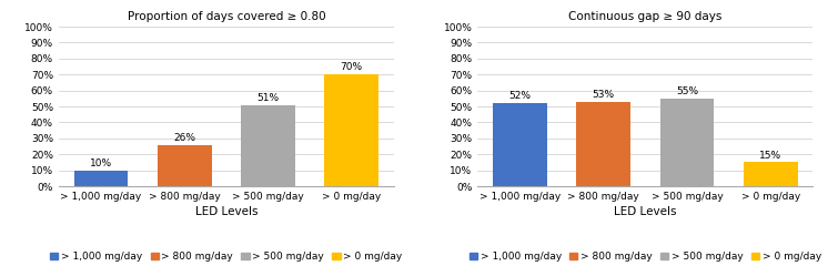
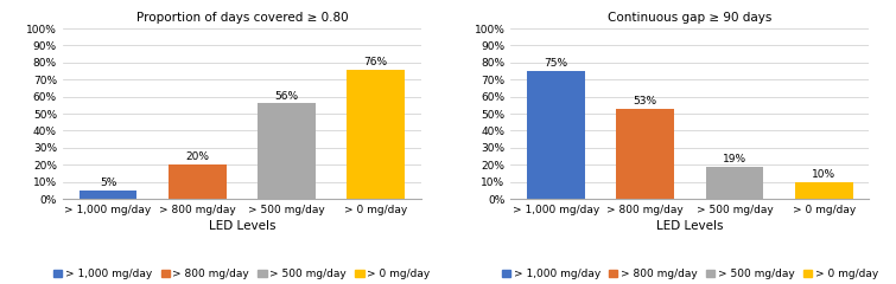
Proportion of days covered ≥ 0.80/> 1,000 mg/day: 10% -> 5%
Proportion of days covered ≥ 0.80/> 800 mg/day: 26% -> 20%
Proportion of days covered ≥ 0.80/> 500 mg/day: 51% -> 56%
Proportion of days covered ≥ 0.80/> 0 mg/day: 70% -> 76%
Continuous gap ≥ 90 days/> 1,000 mg/day: 52% -> 75%
Continuous gap ≥ 90 days/> 500 mg/day: 55% -> 19%
Continuous gap ≥ 90 days/> 0 mg/day: 15% -> 10%
